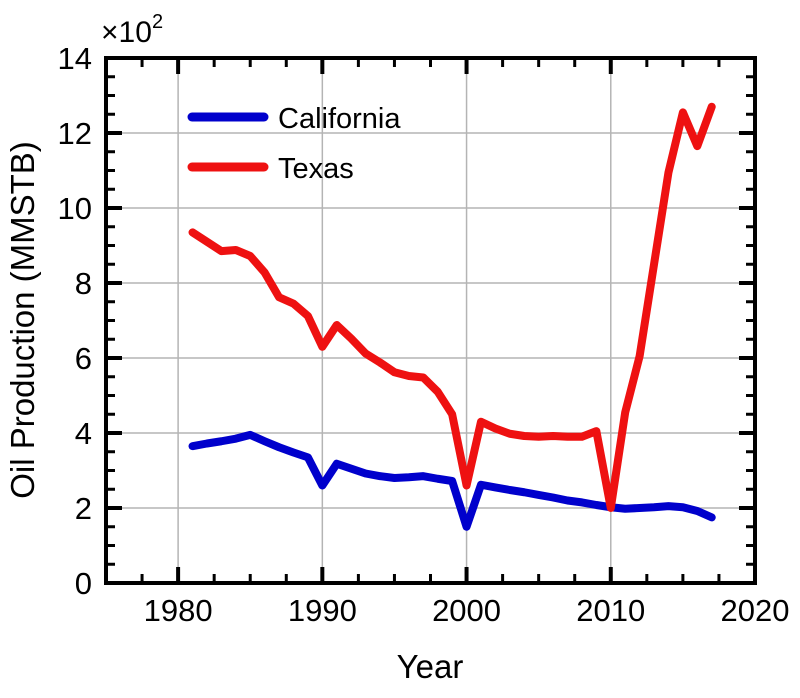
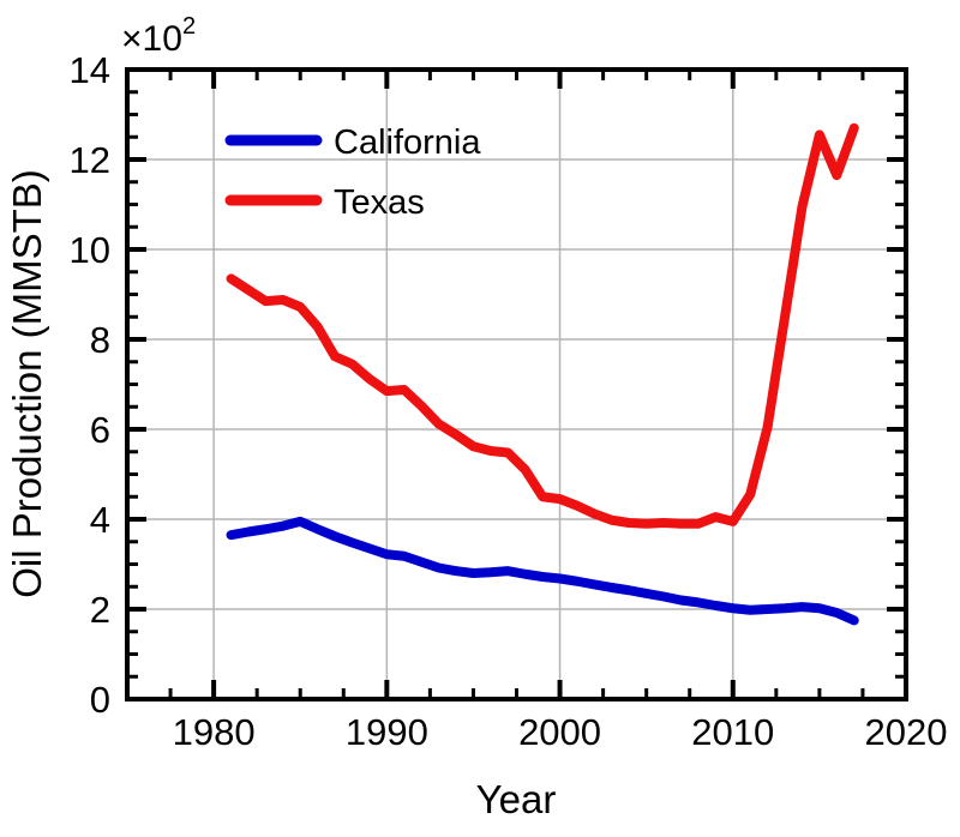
California/1990: 2.6 -> 3.2
Texas/1990: 6.3 -> 6.8
California/2000: 1.5 -> 2.7
Texas/2000: 2.6 -> 4.5
Texas/2010: 2.0 -> 4.0
